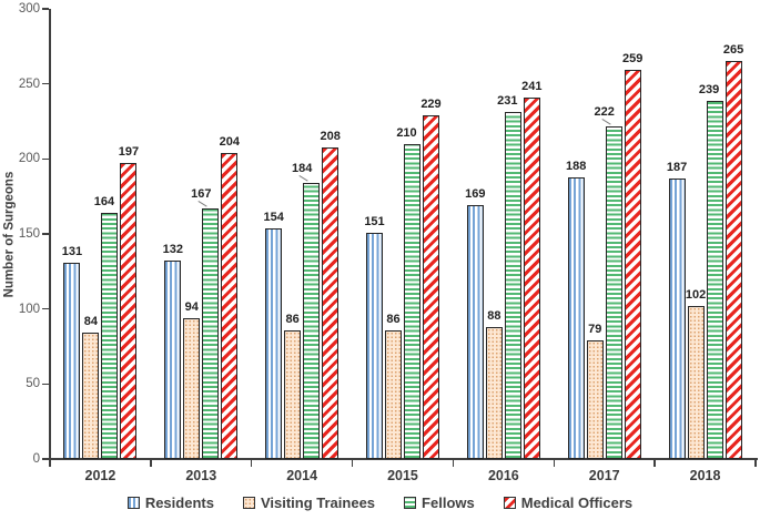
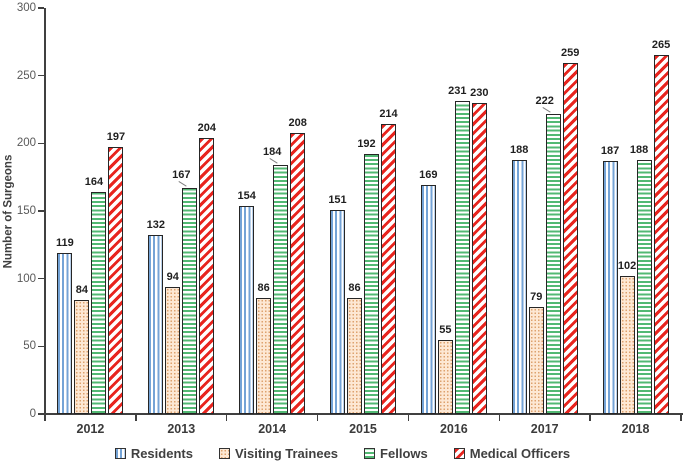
Residents/2012: 131 -> 119
Fellows/2015: 210 -> 192
Medical Officers/2015: 229 -> 214
Visiting Trainees/2016: 88 -> 55
Medical Officers/2016: 241 -> 230
Fellows/2018: 239 -> 188
